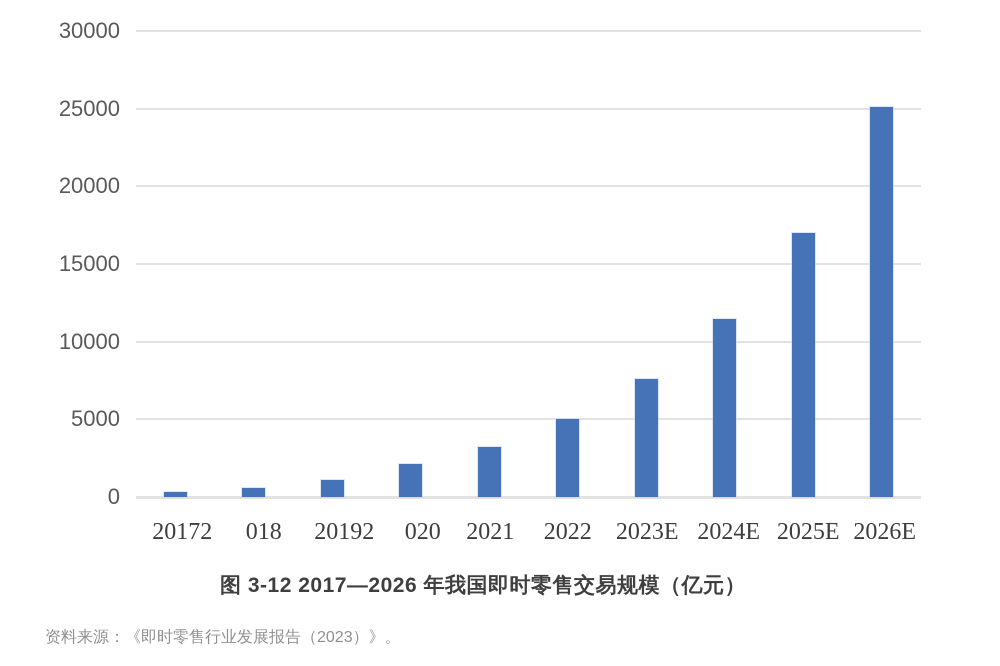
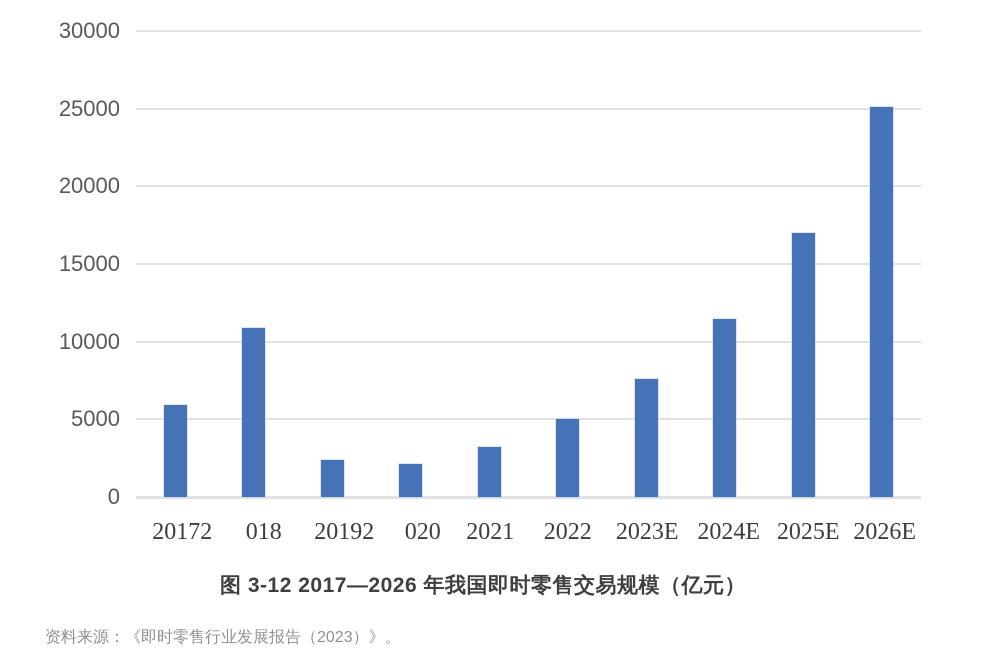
20172: 300 -> 5900
018: 600 -> 10900
20192: 1100 -> 2400
